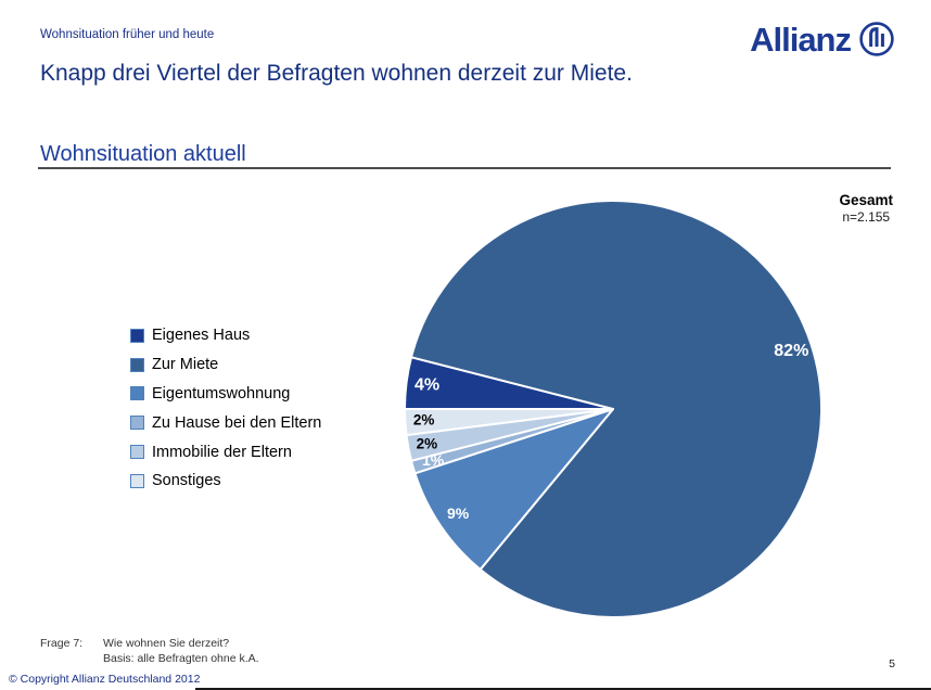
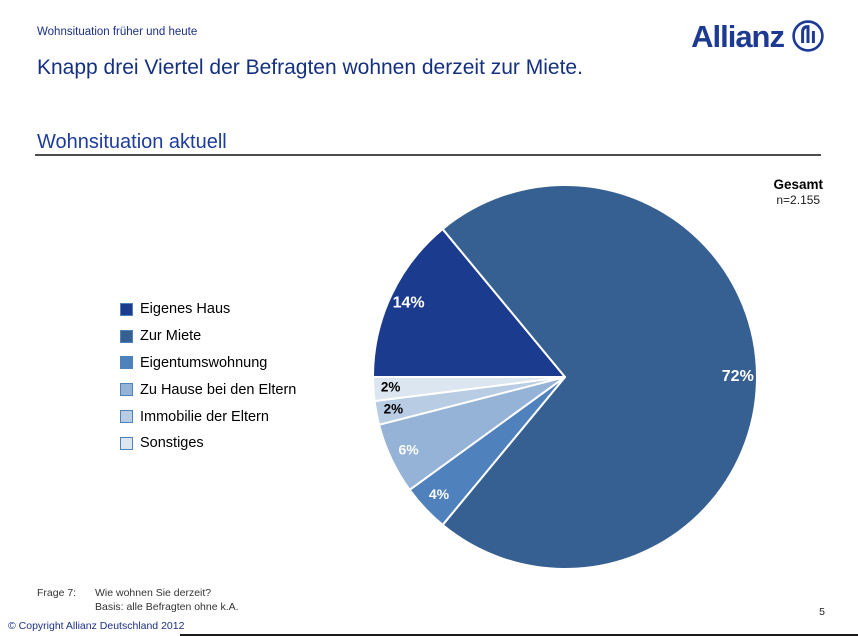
Eigenes Haus: 4% -> 14%
Zur Miete: 82% -> 72%
Eigentumswohnung: 9% -> 4%
Zu Hause bei den Eltern: 1% -> 6%
